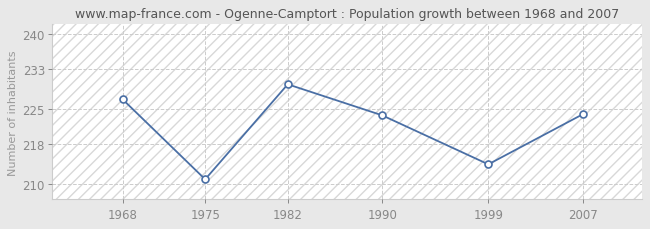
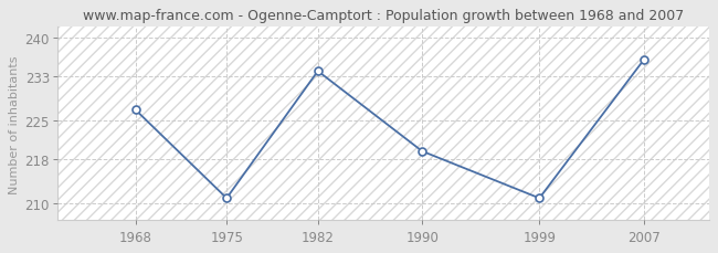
1982: 230.0 -> 234.0
1990: 223.8 -> 219.5
1999: 214.0 -> 211.0
2007: 224.0 -> 236.0
